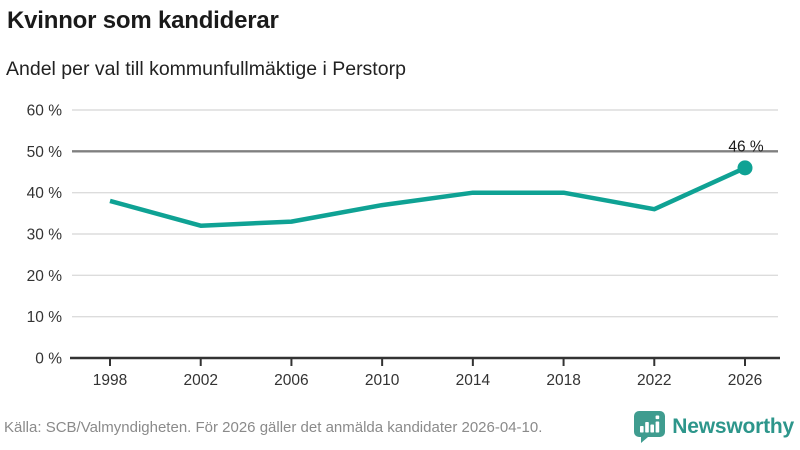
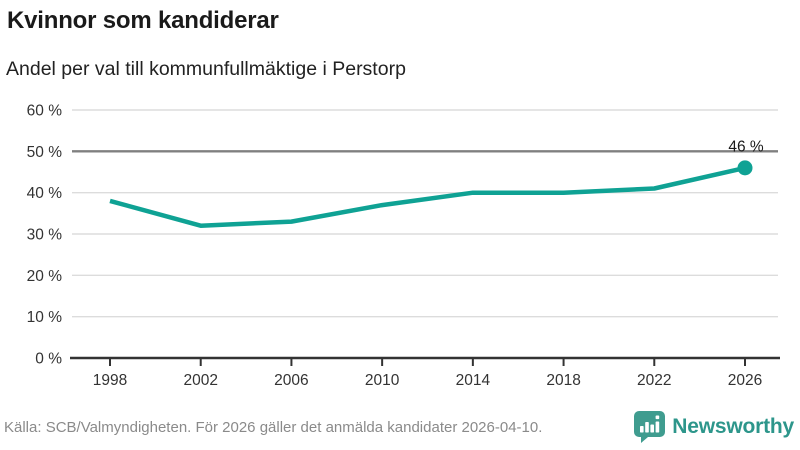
2022: 36% -> 41%
